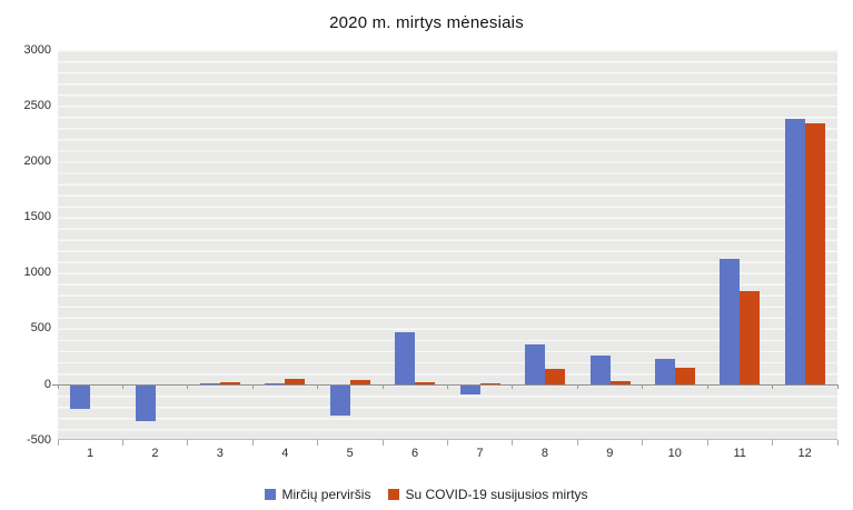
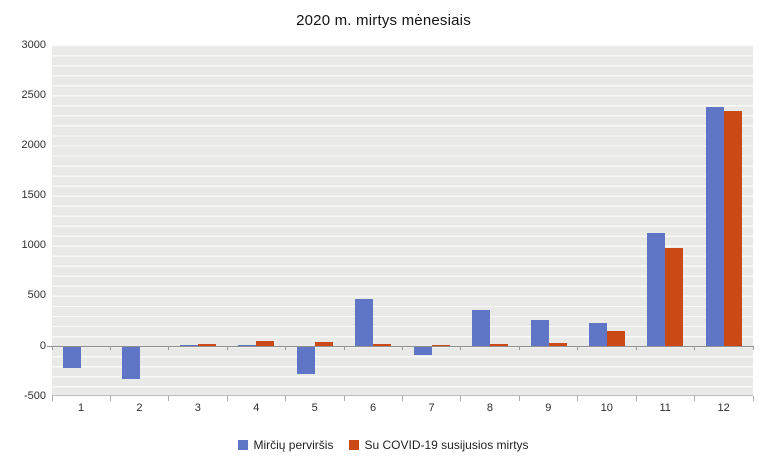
Su COVID-19 susijusios mirtys/8: 140 -> 20
Su COVID-19 susijusios mirtys/11: 840 -> 980
